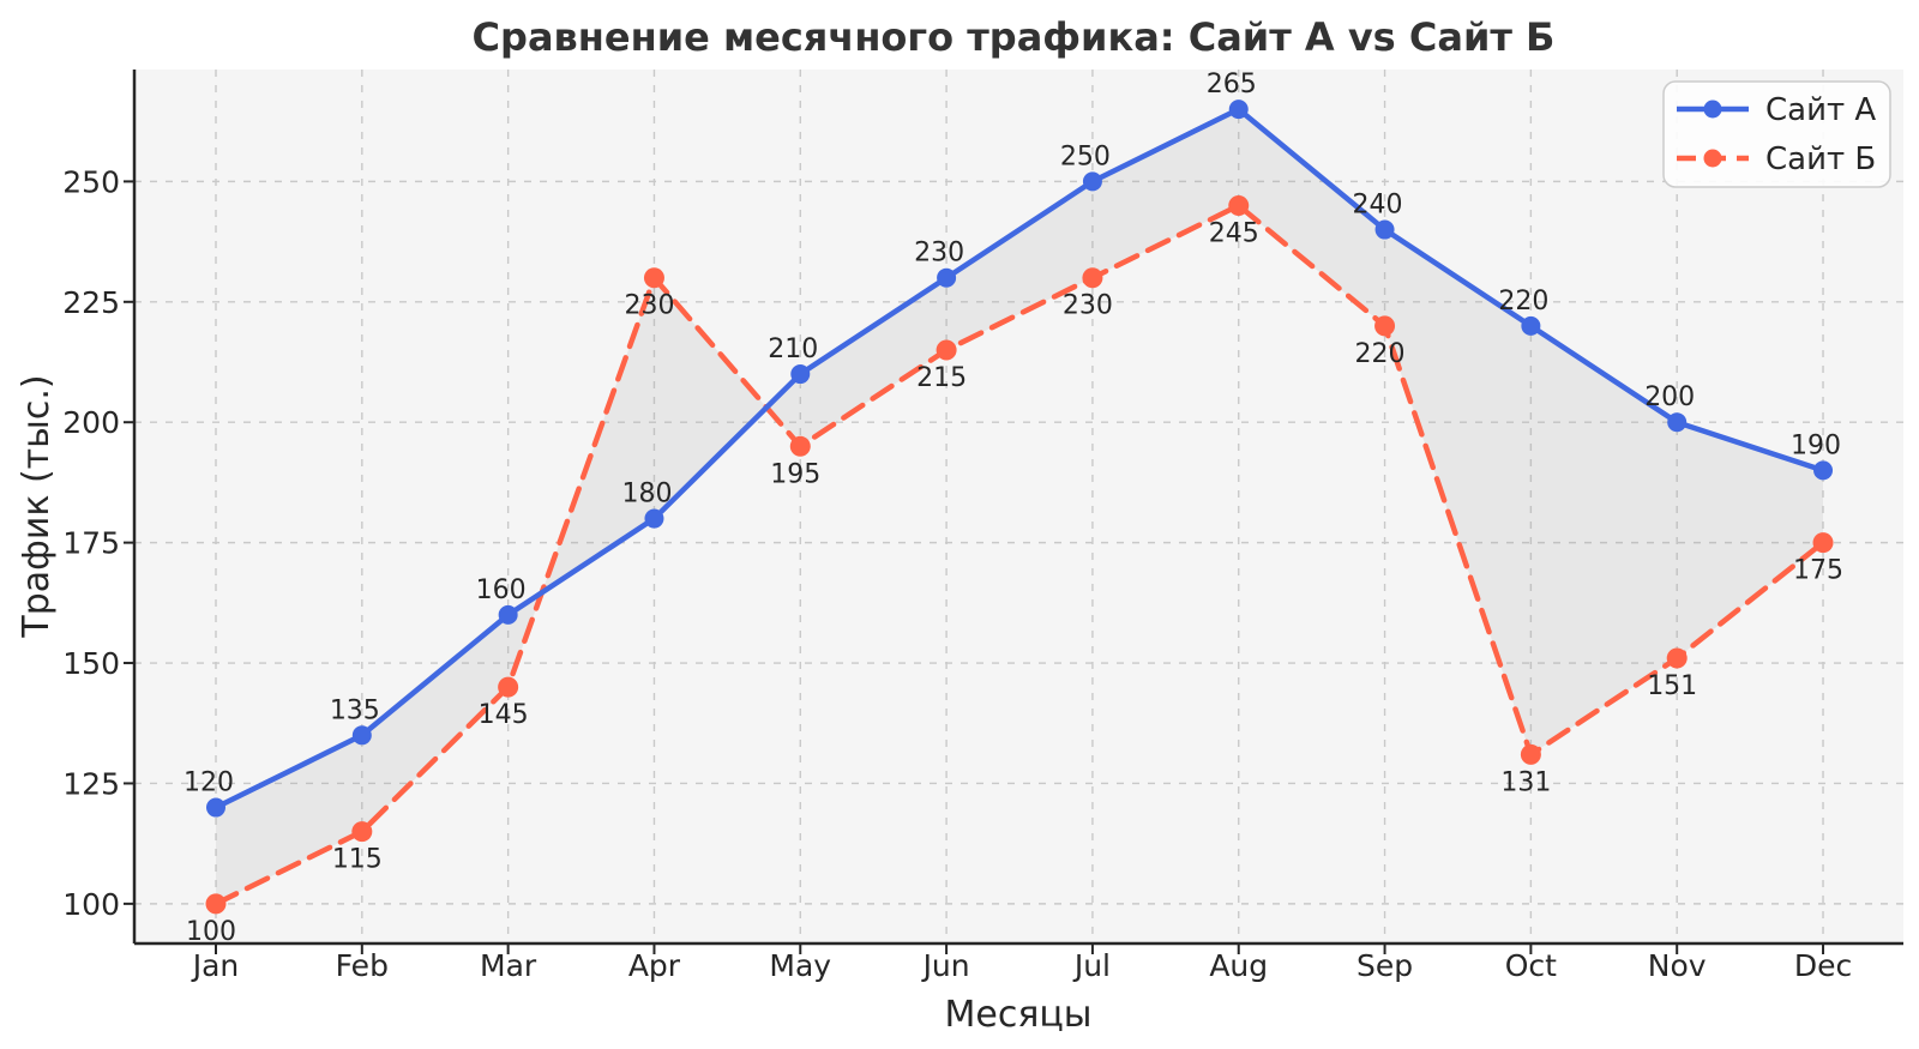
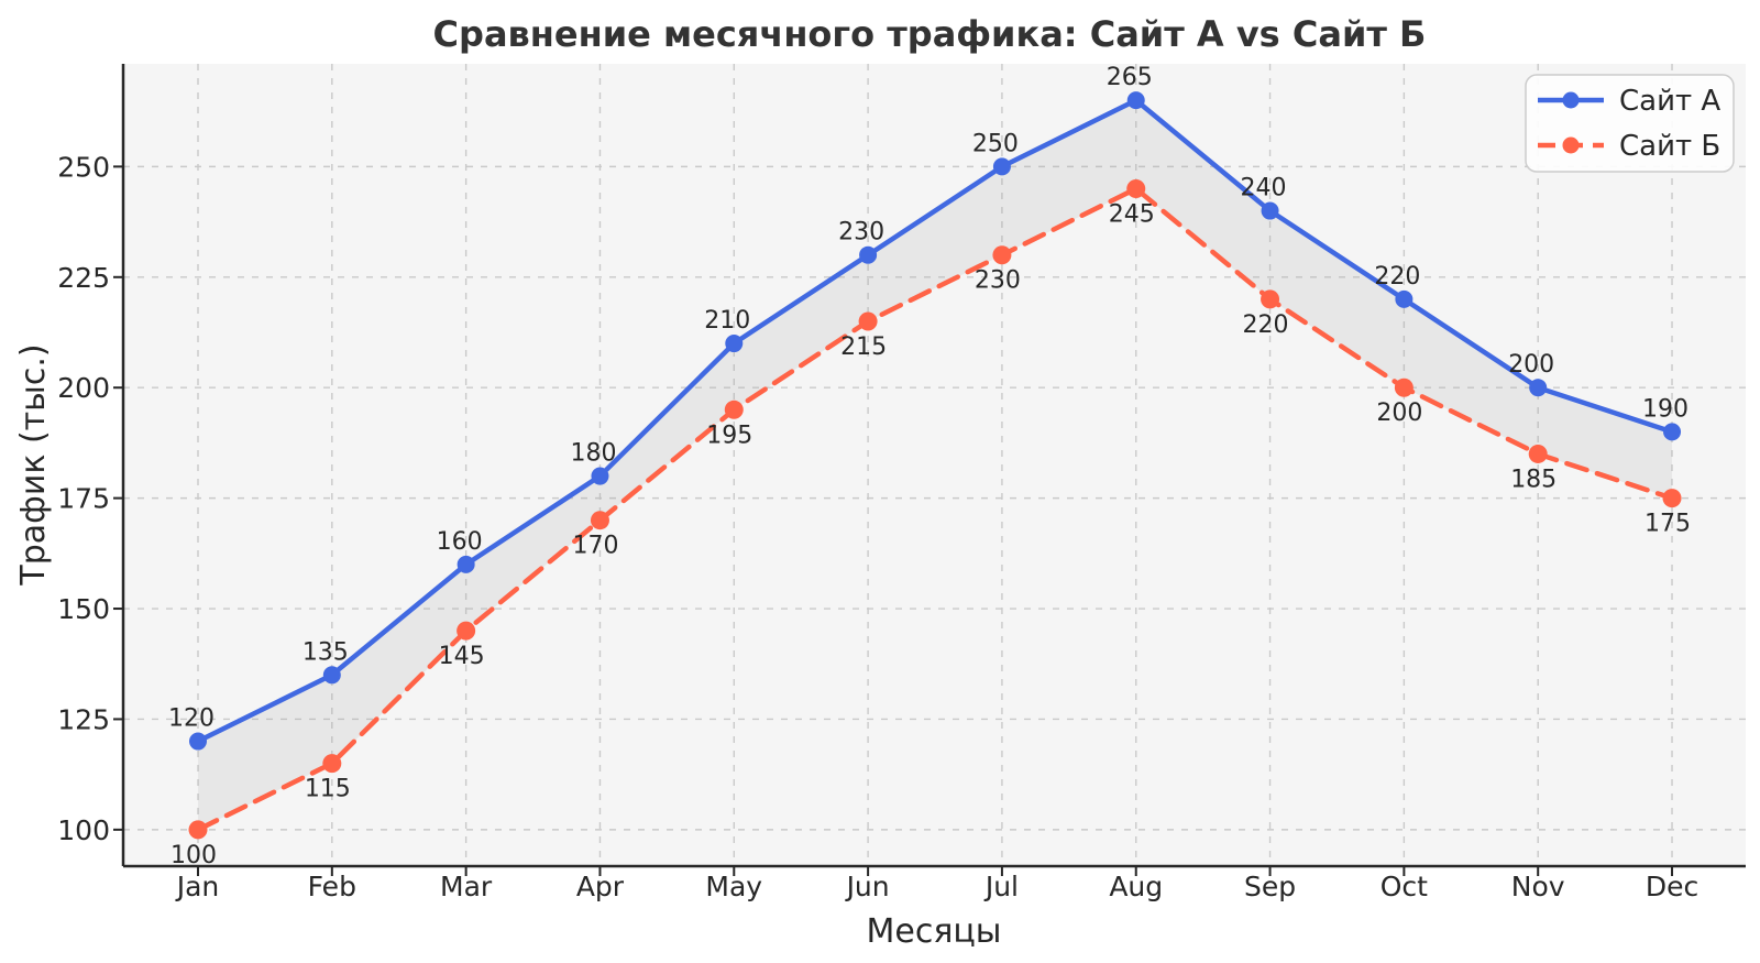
Сайт Б/Apr: 230 -> 170
Сайт Б/Oct: 131 -> 200
Сайт Б/Nov: 151 -> 185
